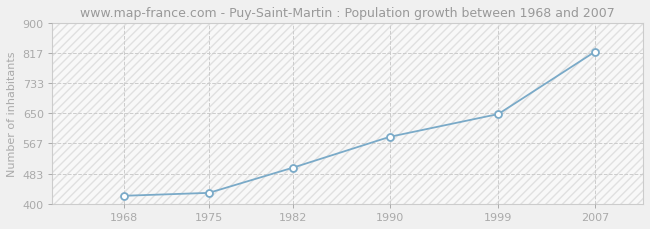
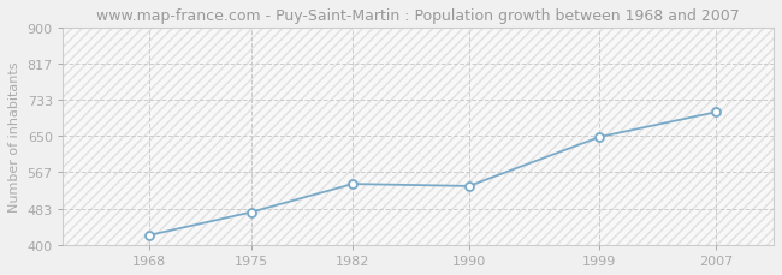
1975: 430 -> 475
1982: 500 -> 540
1990: 585 -> 535
2007: 820 -> 705
